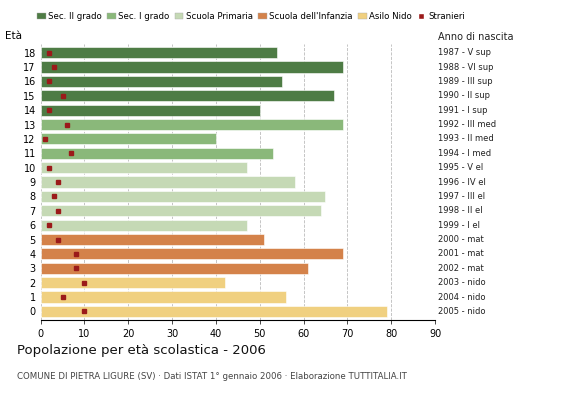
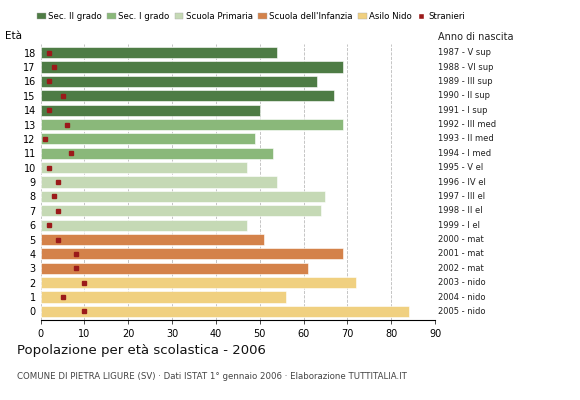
16: 55 -> 63
12: 40 -> 49
9: 58 -> 54
2: 42 -> 72
0: 79 -> 84
